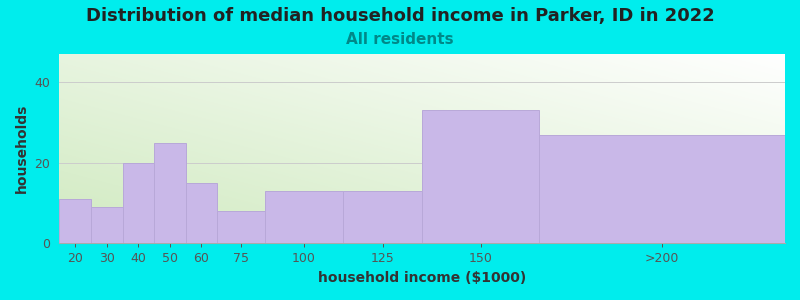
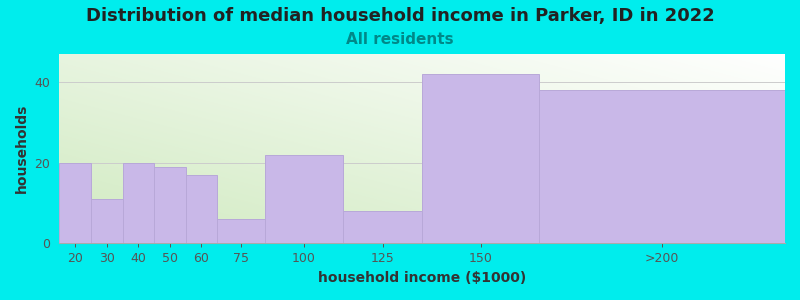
20: 11 -> 20
30: 9 -> 11
50: 25 -> 19
60: 15 -> 17
75: 8 -> 6
100: 13 -> 22
125: 13 -> 8
150: 33 -> 42
>200: 27 -> 38
